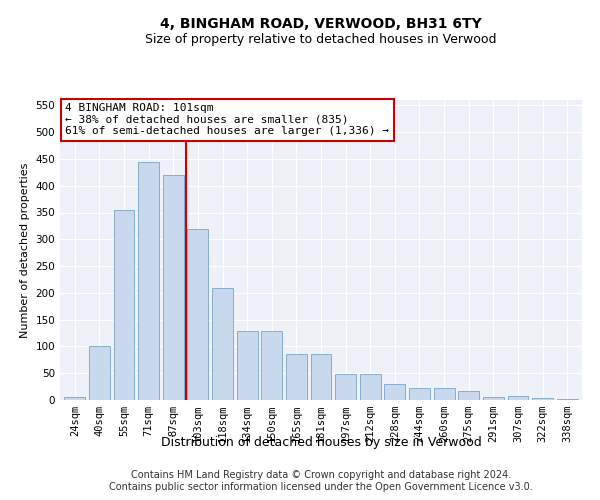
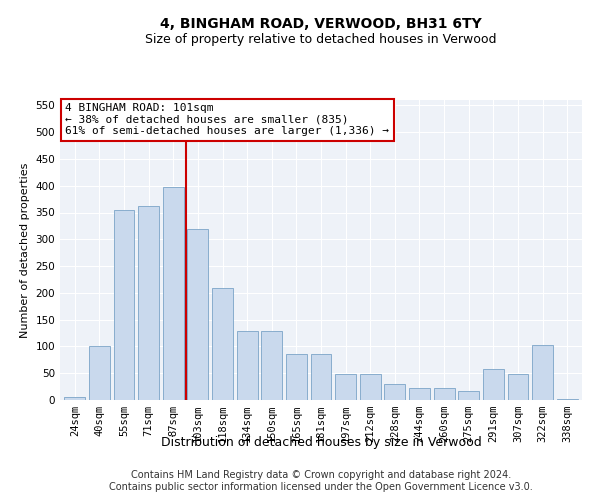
71sqm: 445 -> 362
87sqm: 420 -> 398
291sqm: 6 -> 58
307sqm: 8 -> 48
322sqm: 3 -> 102
